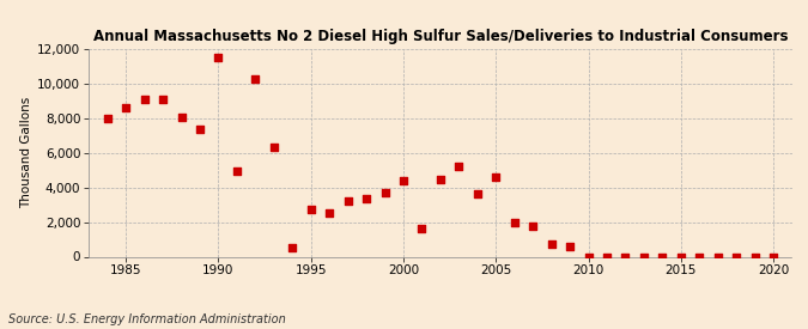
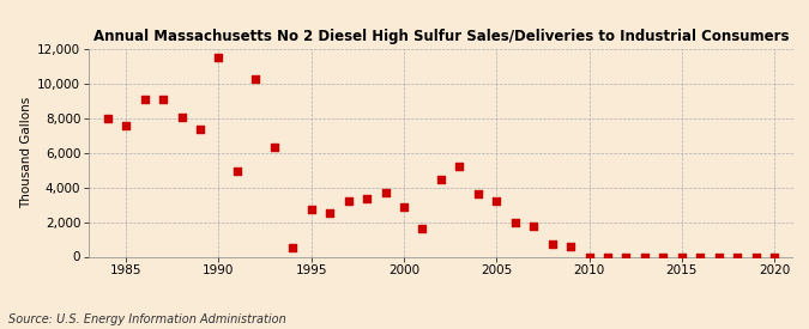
1985: 8,600 -> 7,600
2000: 4,400 -> 2,900
2005: 4,600 -> 3,200
